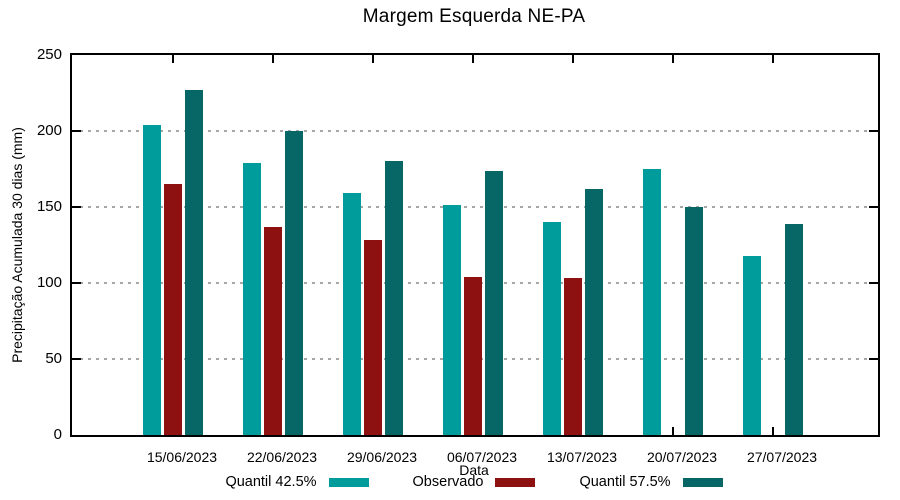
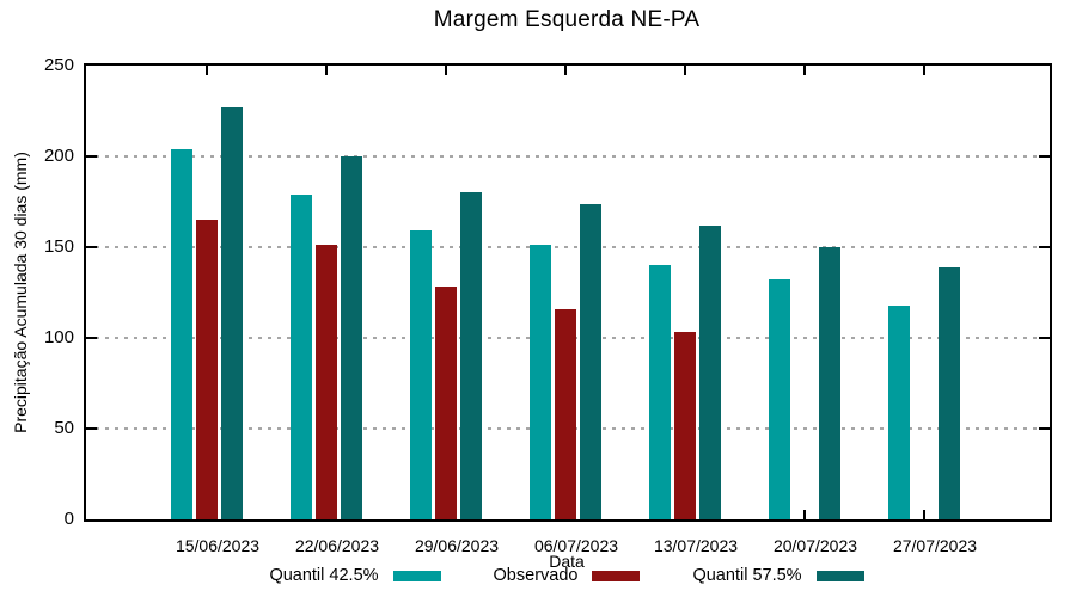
Observado/22/06/2023: 137 -> 151
Observado/06/07/2023: 104 -> 116
Quantil 42.5%/20/07/2023: 175 -> 132
